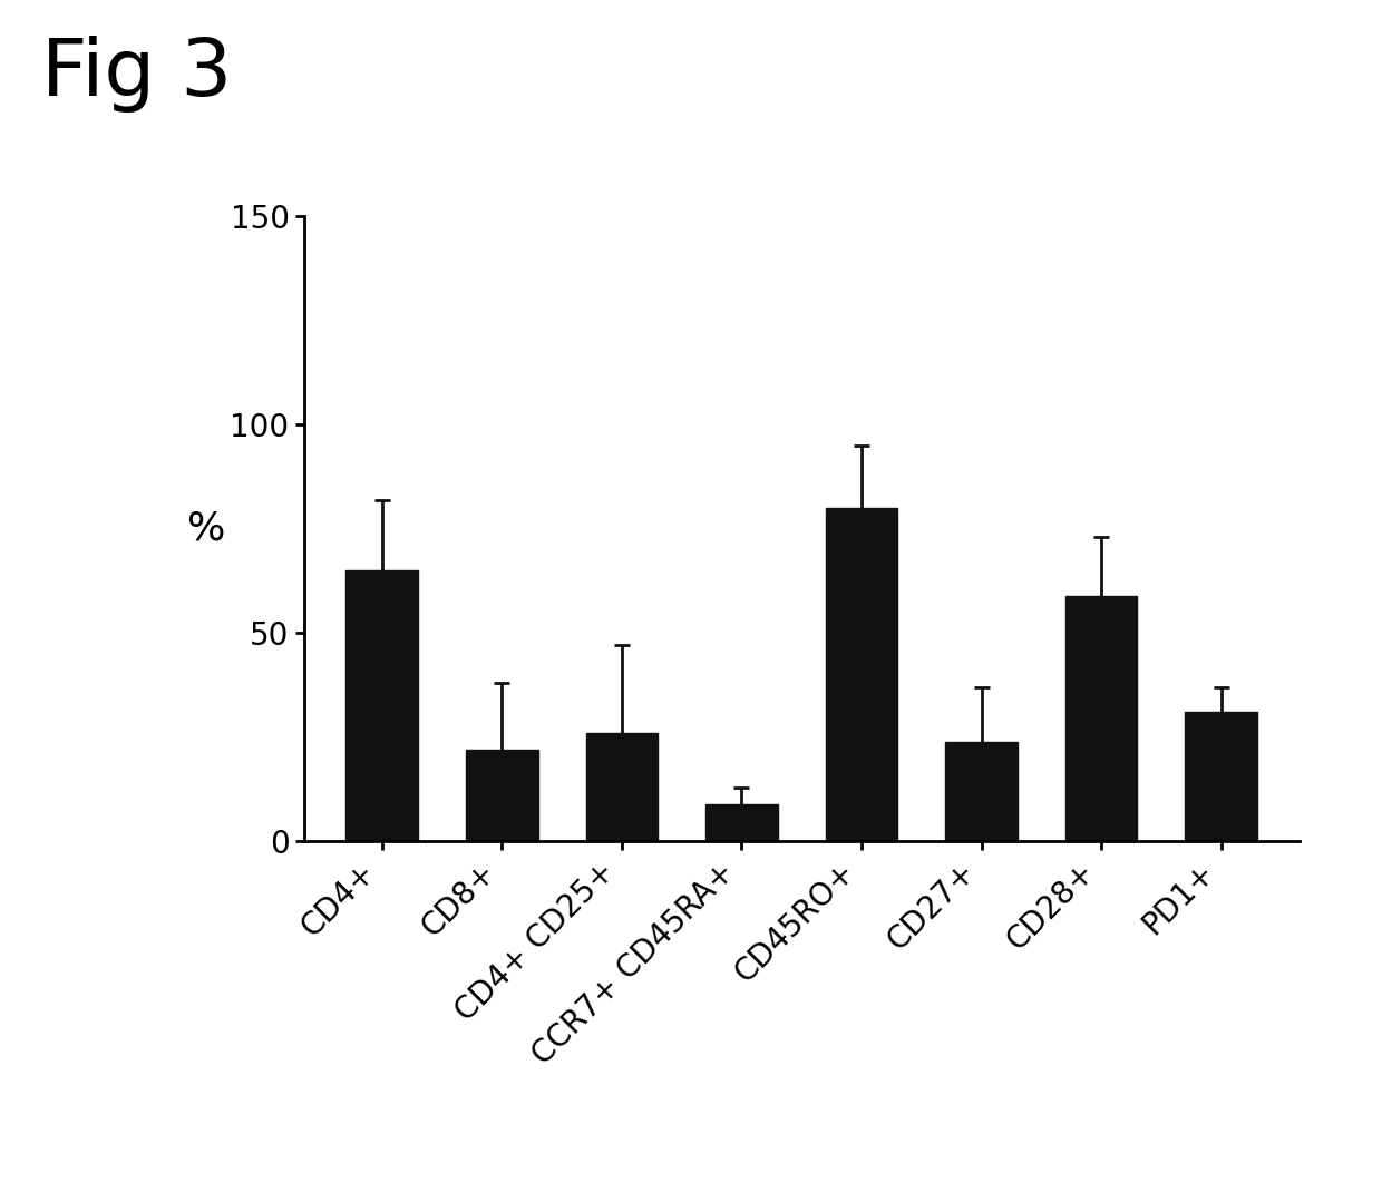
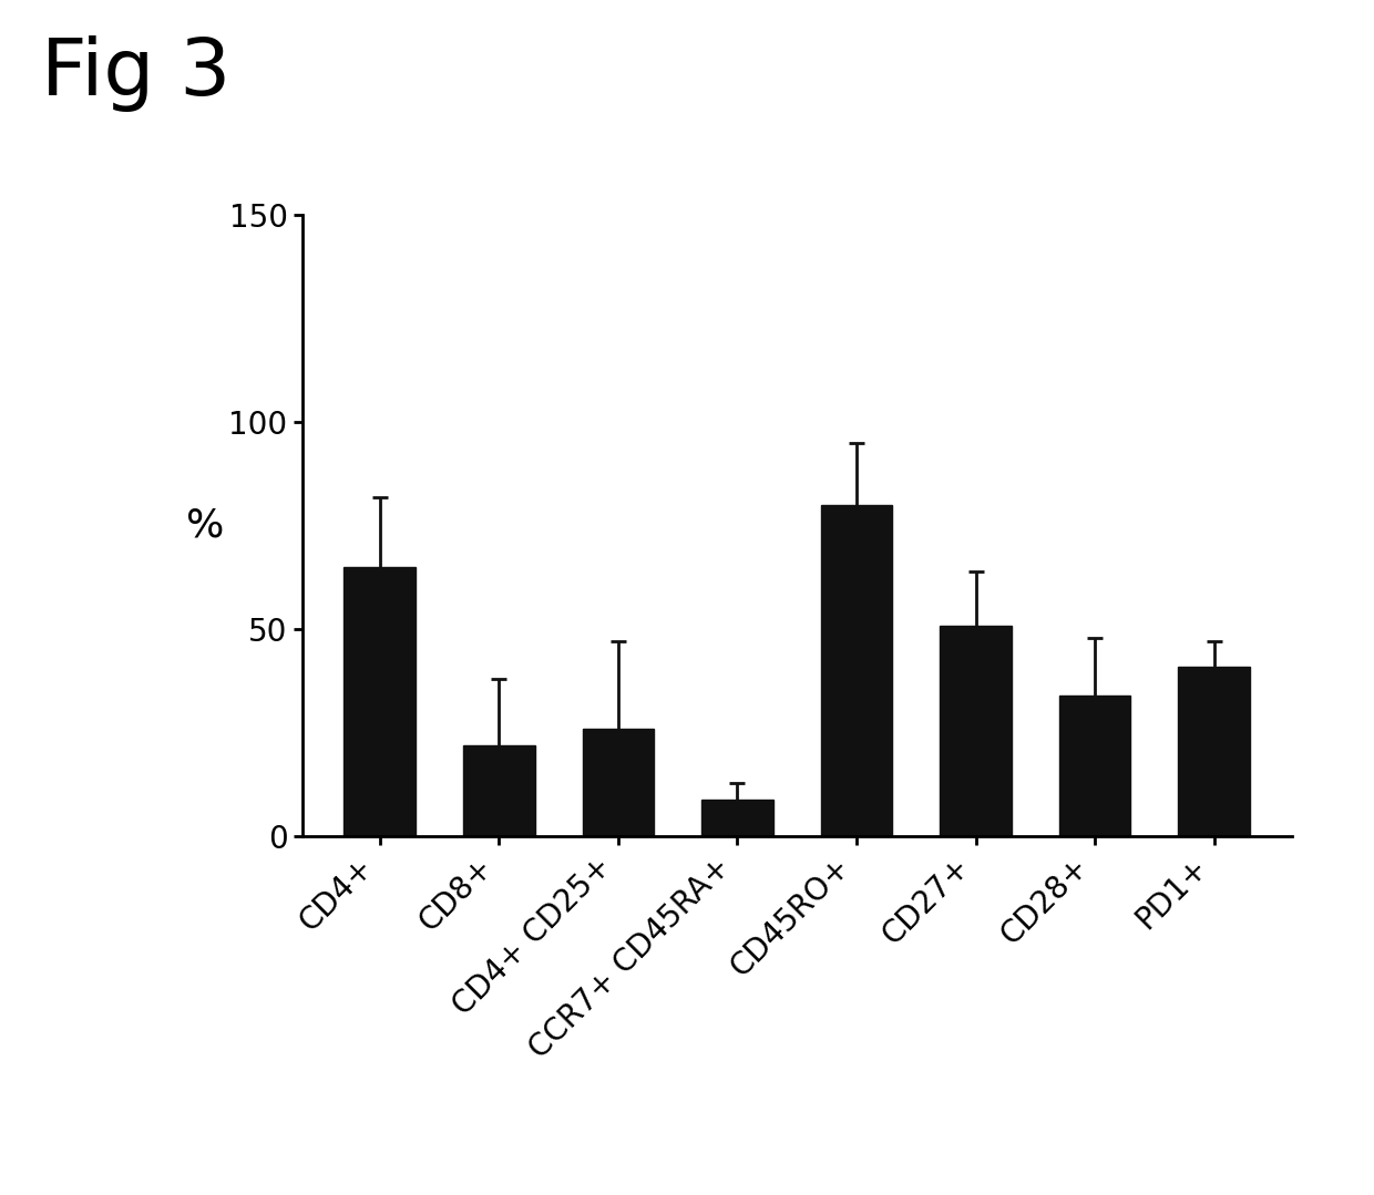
CD27+: 24 -> 51
CD28+: 59 -> 34
PD1+: 31 -> 41
